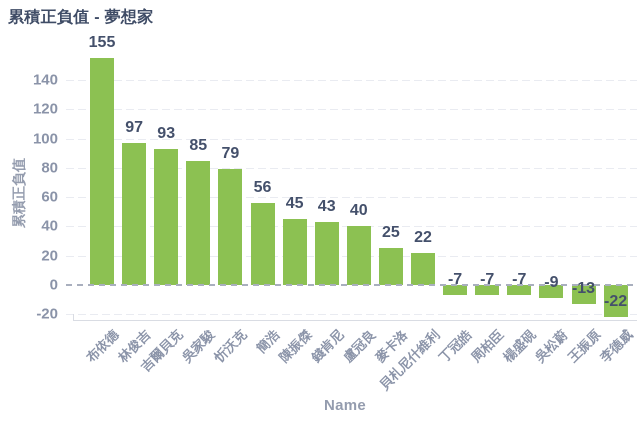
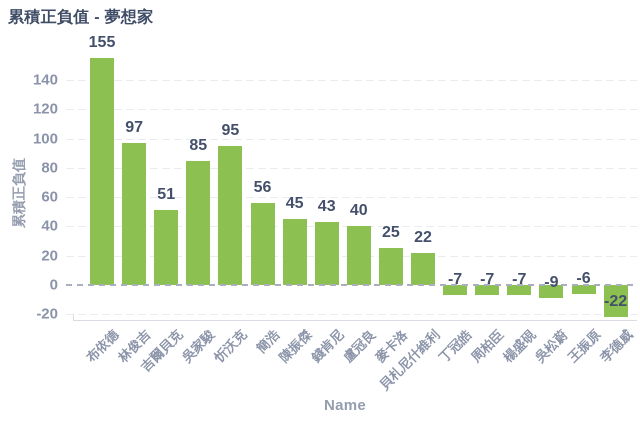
吉爾貝克: 93 -> 51
忻沃克: 79 -> 95
王振原: -13 -> -6
